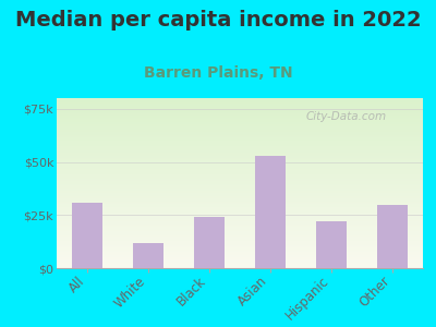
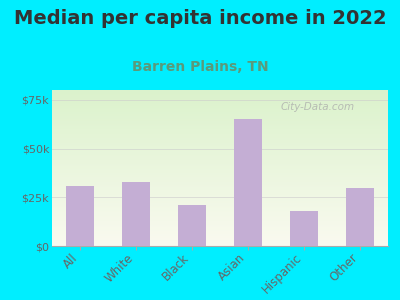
White: $12k -> $33k
Black: $24k -> $21k
Asian: $53k -> $65k
Hispanic: $22k -> $18k
